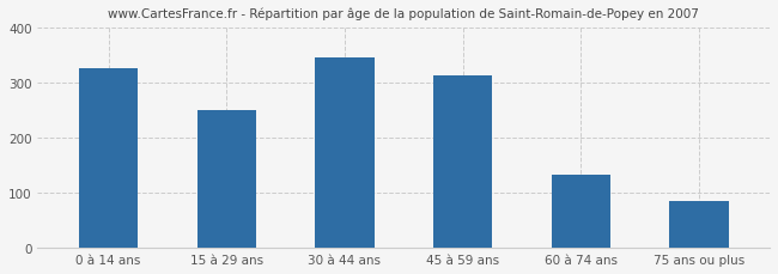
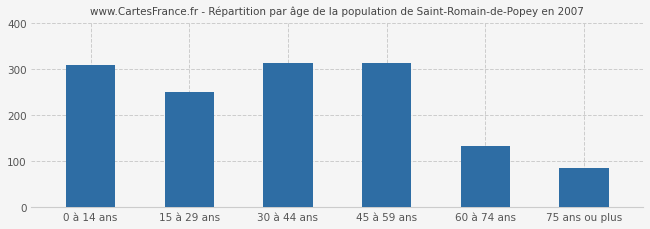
0 à 14 ans: 325 -> 308
30 à 44 ans: 345 -> 313
